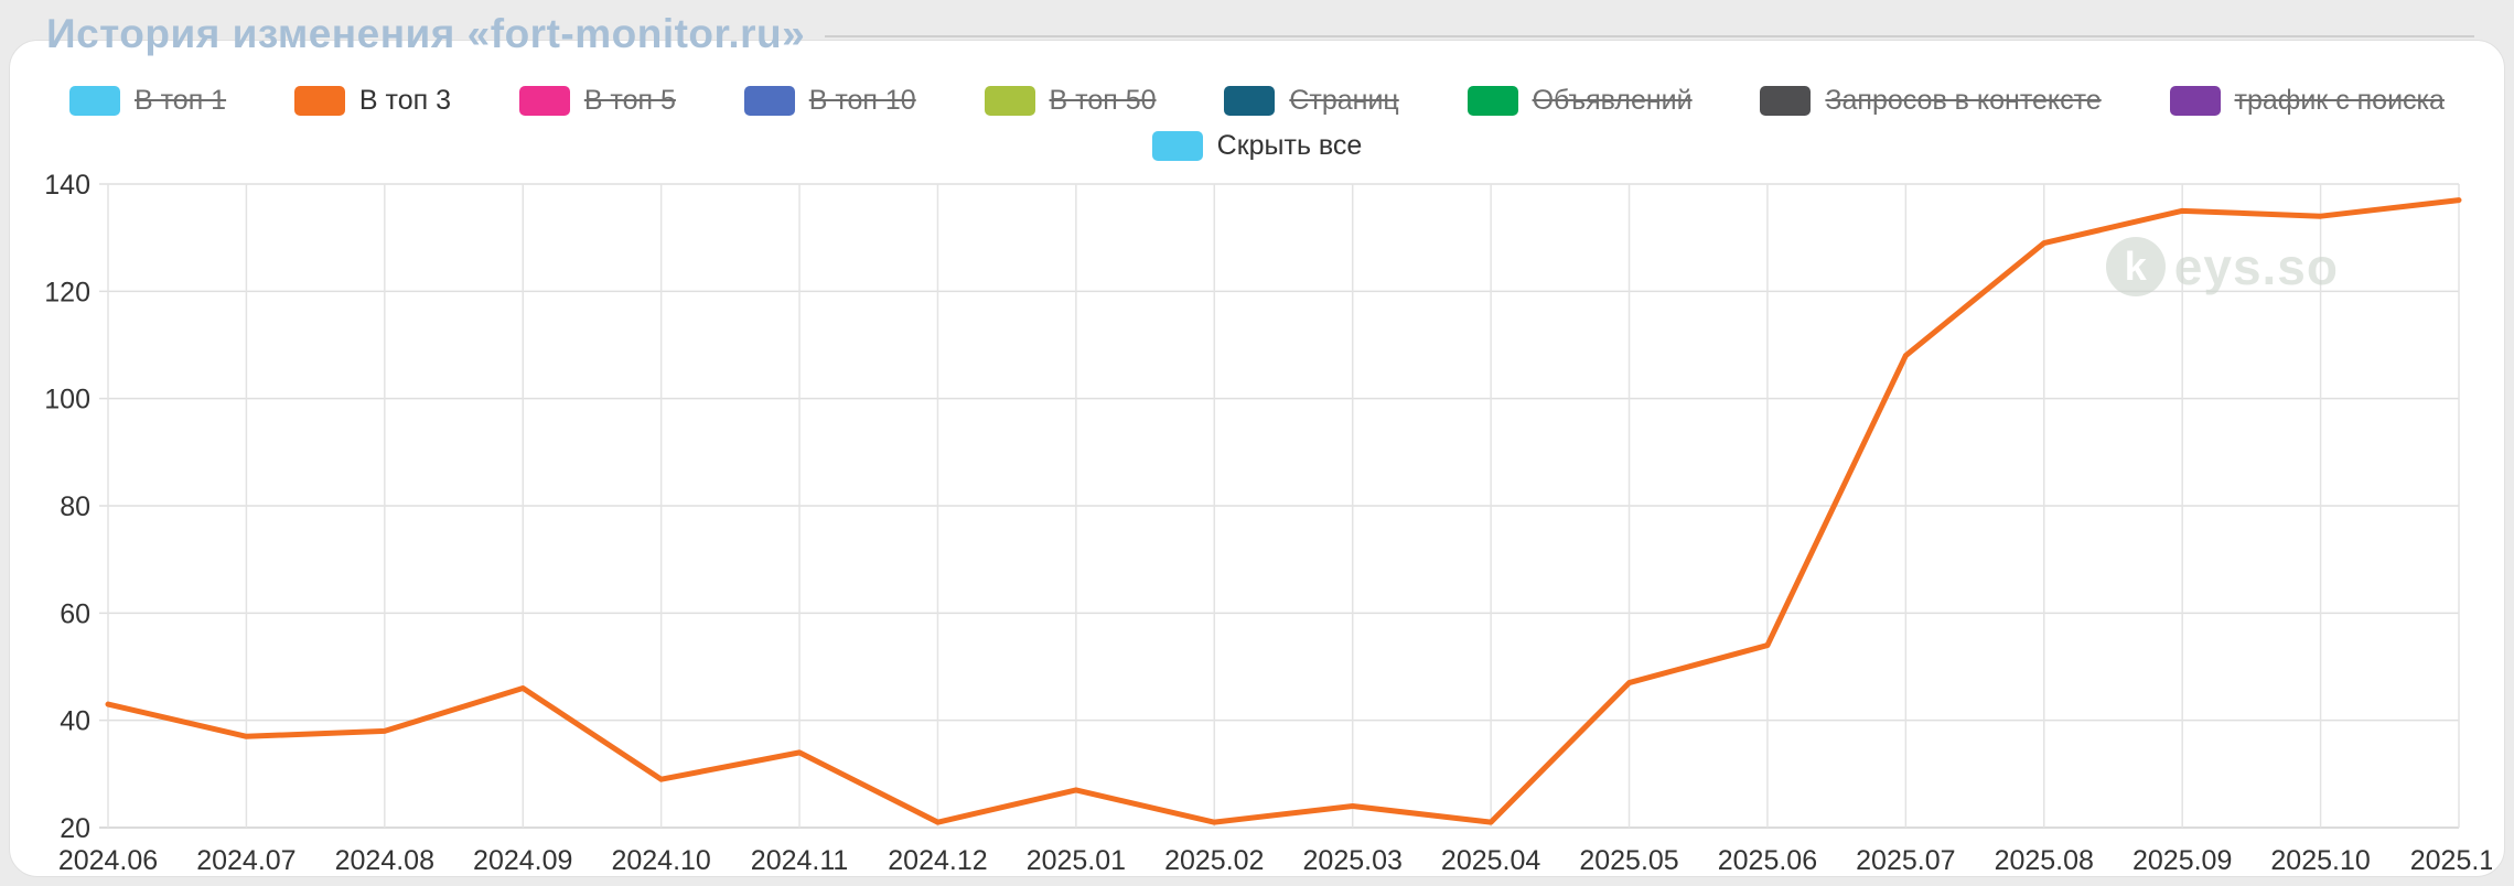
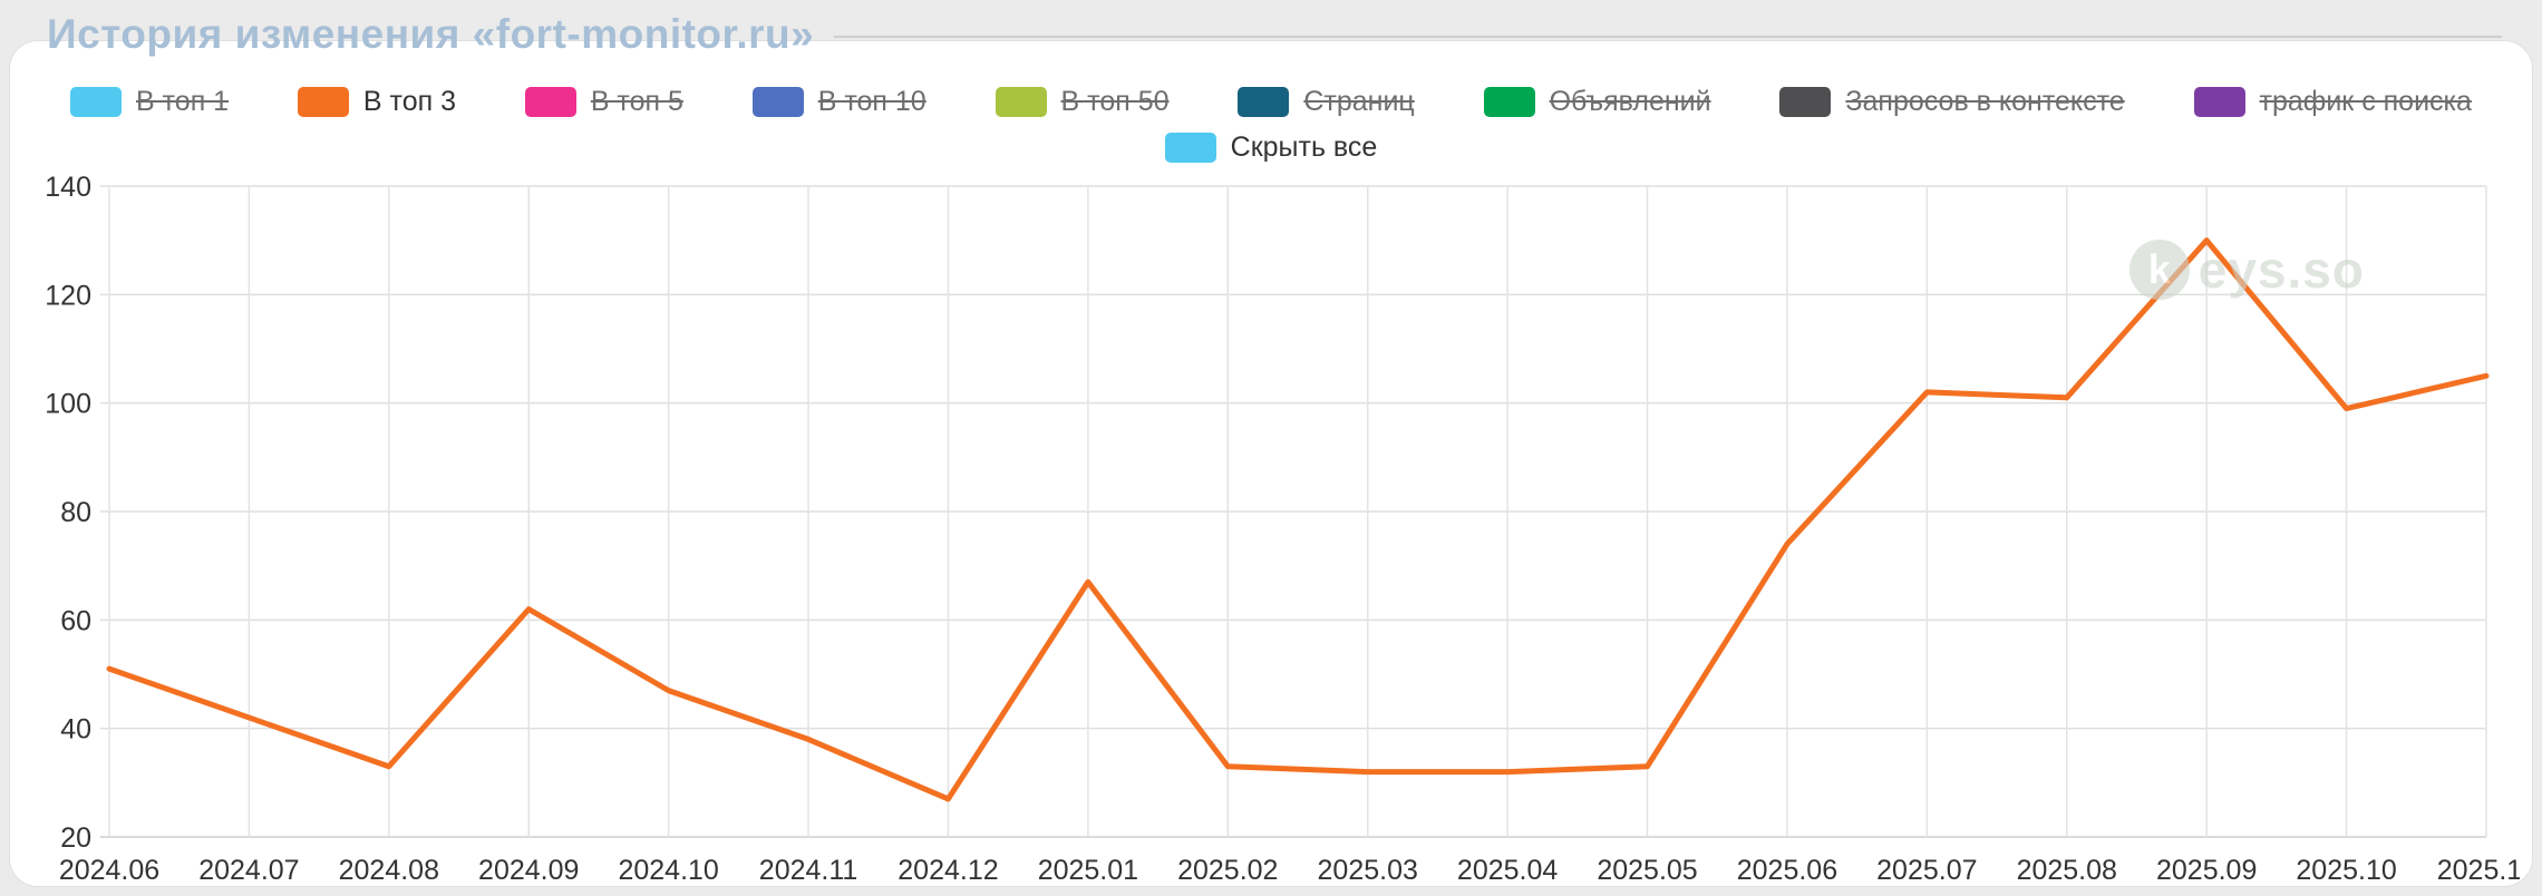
2024.06: 43 -> 51
2024.07: 37 -> 42
2024.08: 38 -> 33
2024.09: 46 -> 62
2024.10: 29 -> 47
2024.11: 34 -> 38
2024.12: 21 -> 27
2025.01: 27 -> 67
2025.02: 21 -> 33
2025.03: 24 -> 32
2025.04: 21 -> 32
2025.05: 47 -> 33
2025.06: 54 -> 74
2025.07: 108 -> 102
2025.08: 129 -> 101
2025.09: 135 -> 130
2025.10: 134 -> 99
2025.11: 137 -> 105
